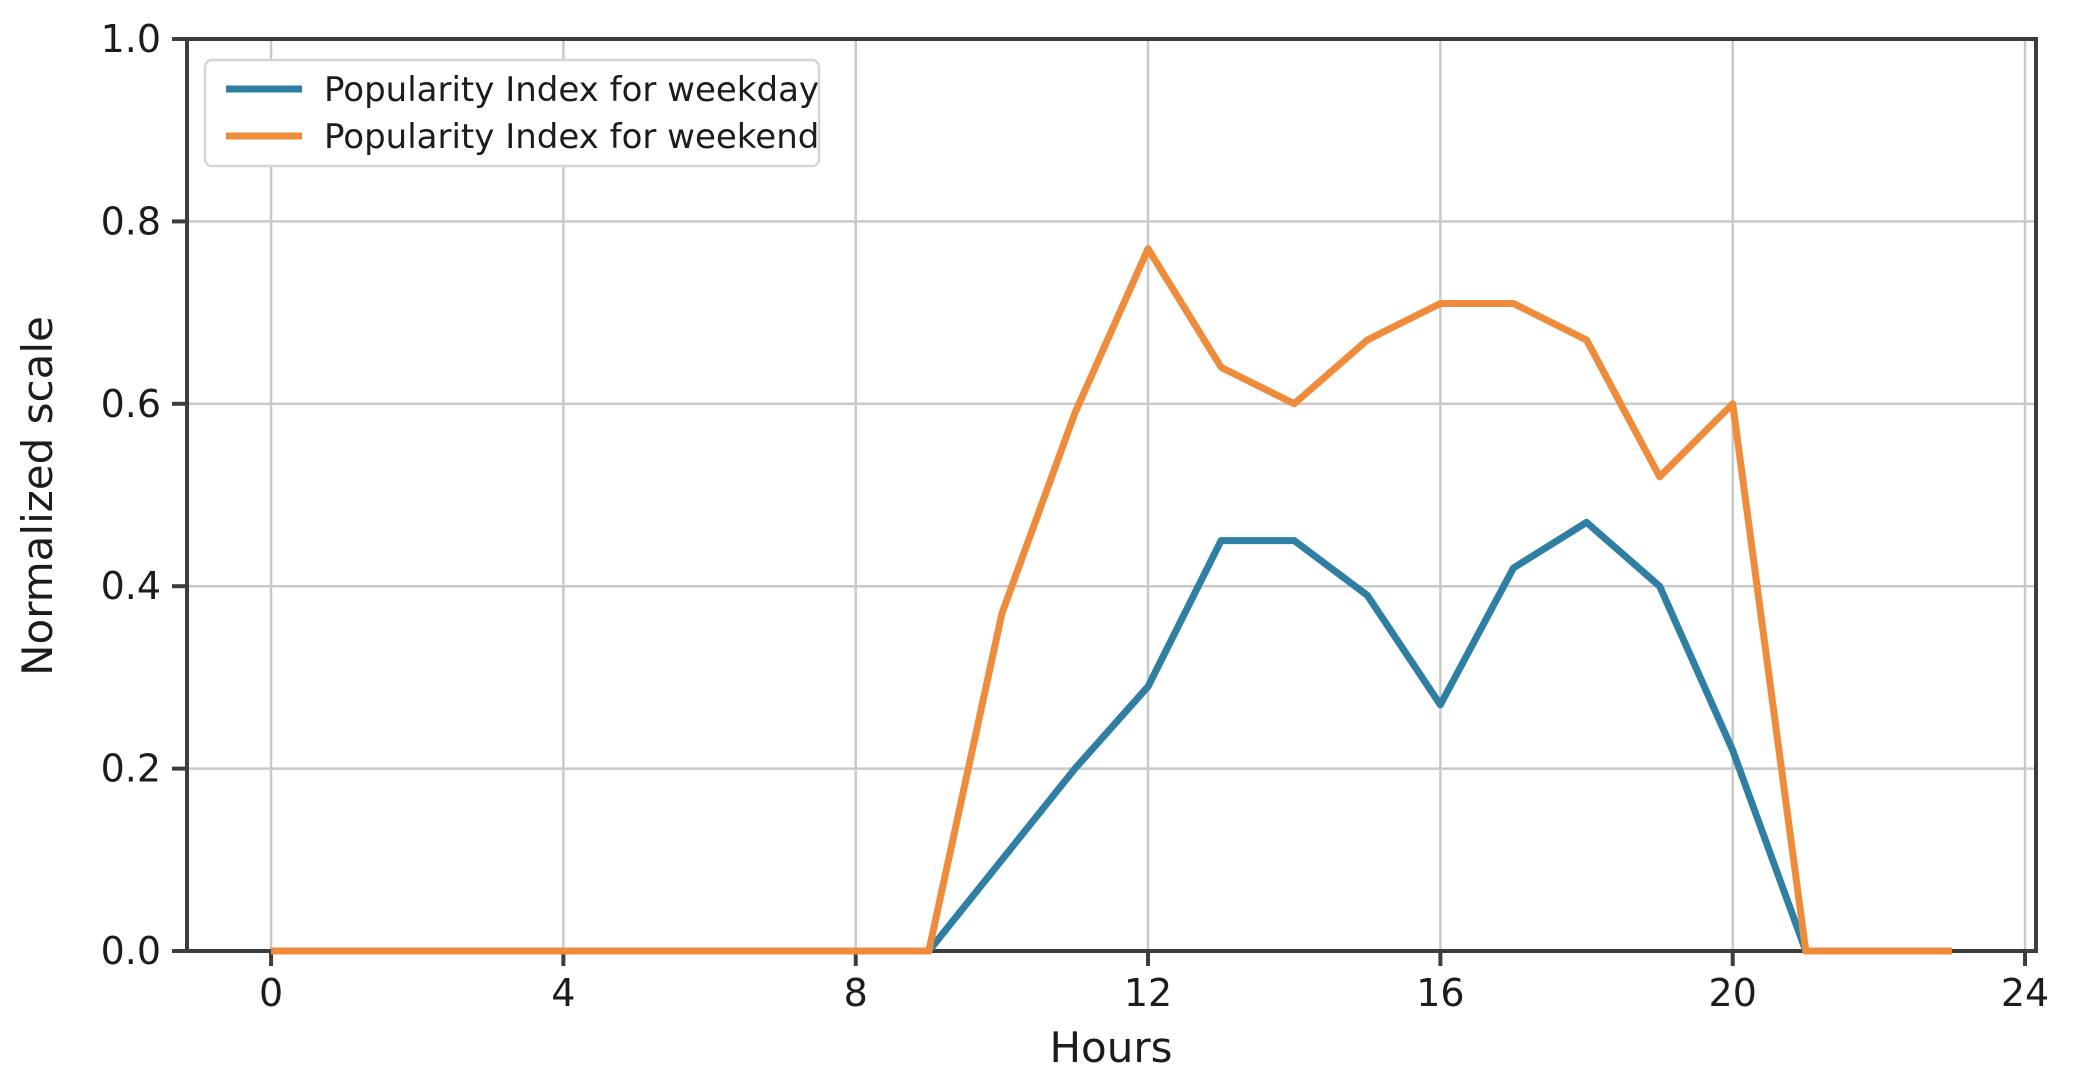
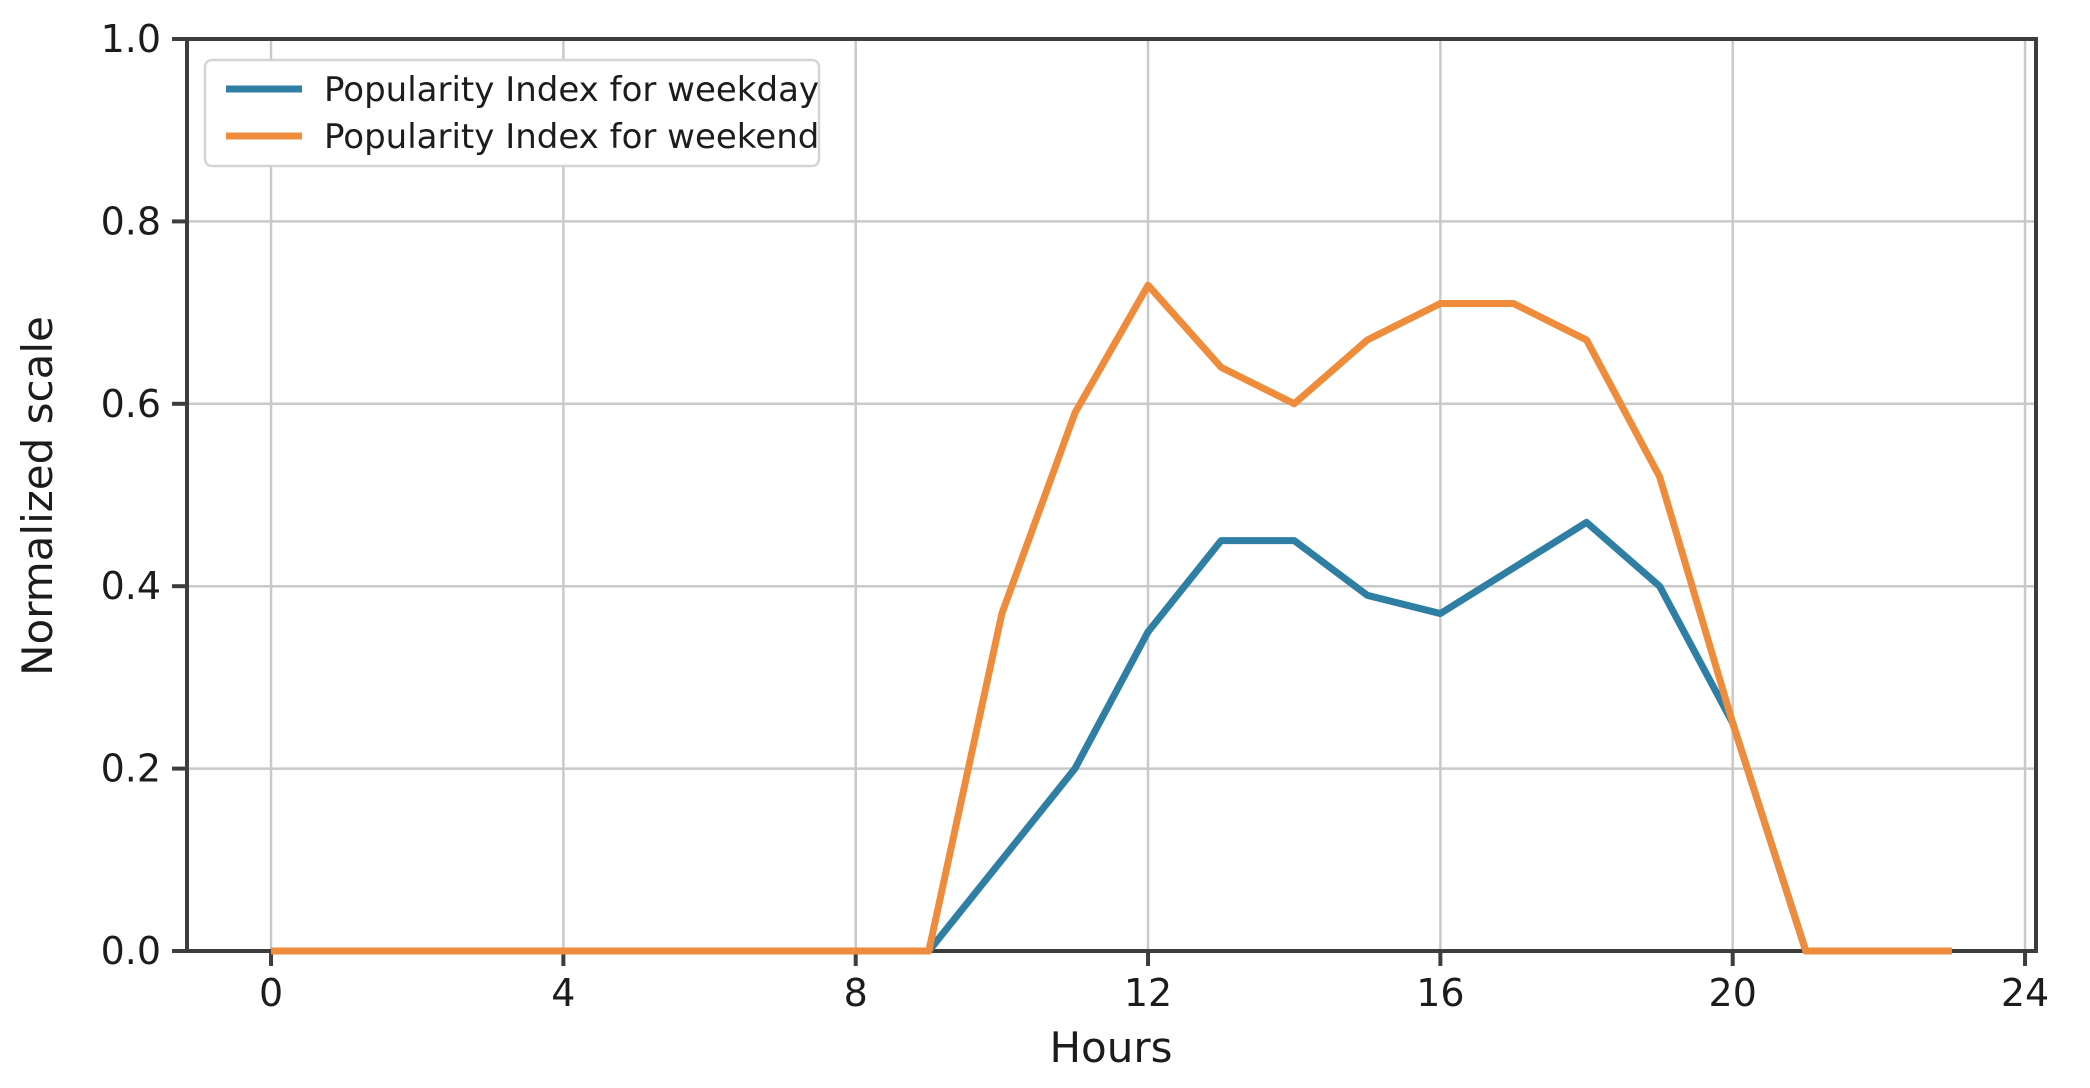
Popularity Index for weekday/12: 0.29 -> 0.35
Popularity Index for weekend/12: 0.77 -> 0.73
Popularity Index for weekday/16: 0.27 -> 0.37
Popularity Index for weekday/20: 0.22 -> 0.25
Popularity Index for weekend/20: 0.60 -> 0.25
